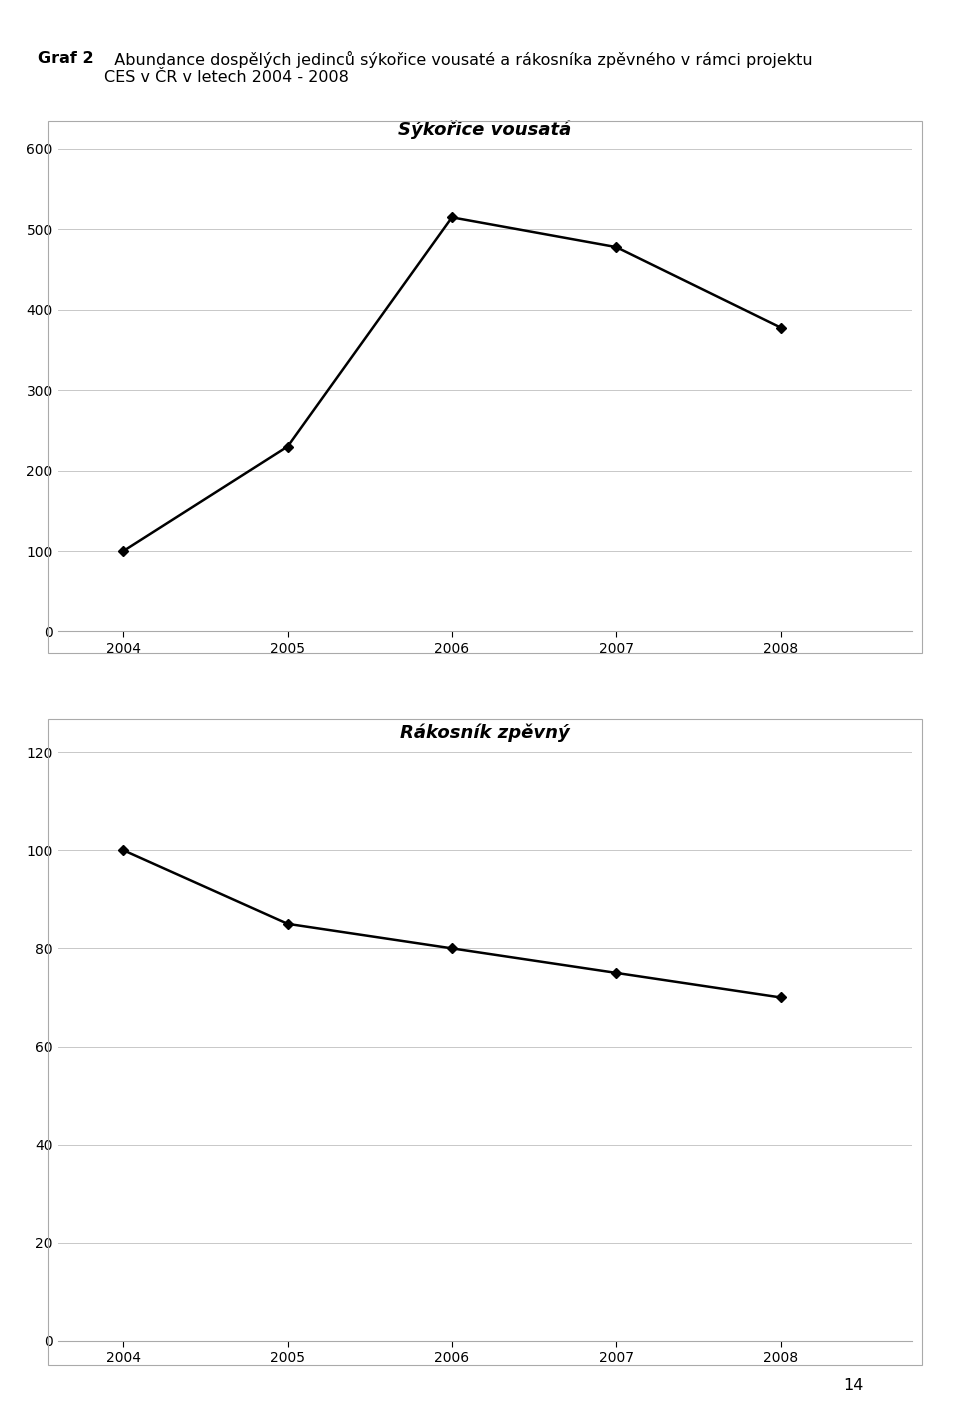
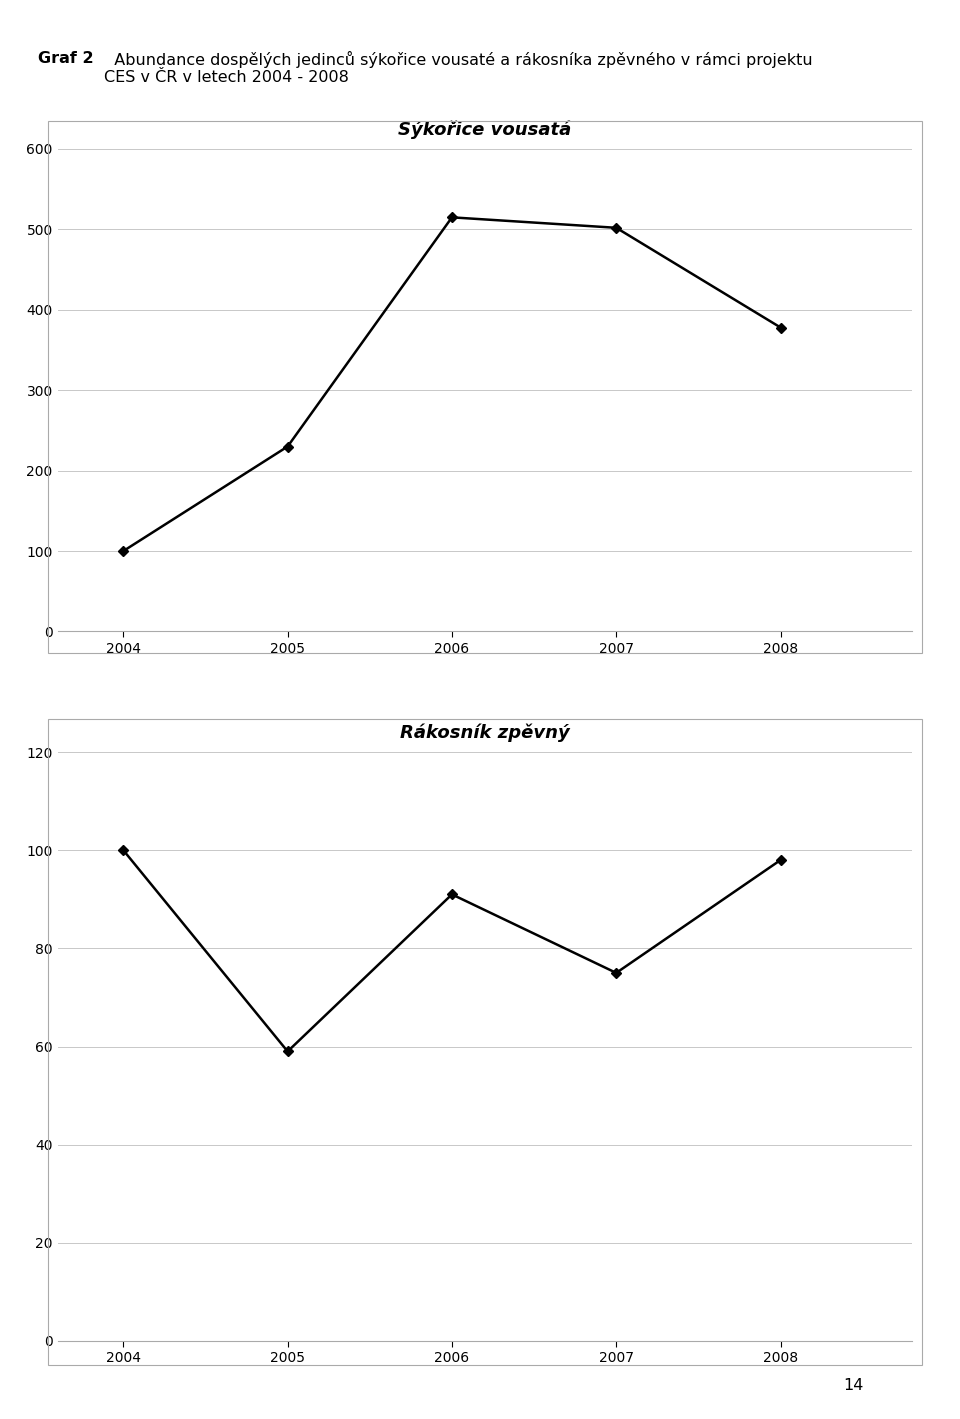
Sýkořice vousatá/2007: 478 -> 502
Rákosník zpěvný/2005: 85 -> 59
Rákosník zpěvný/2006: 80 -> 91
Rákosník zpěvný/2008: 70 -> 98
